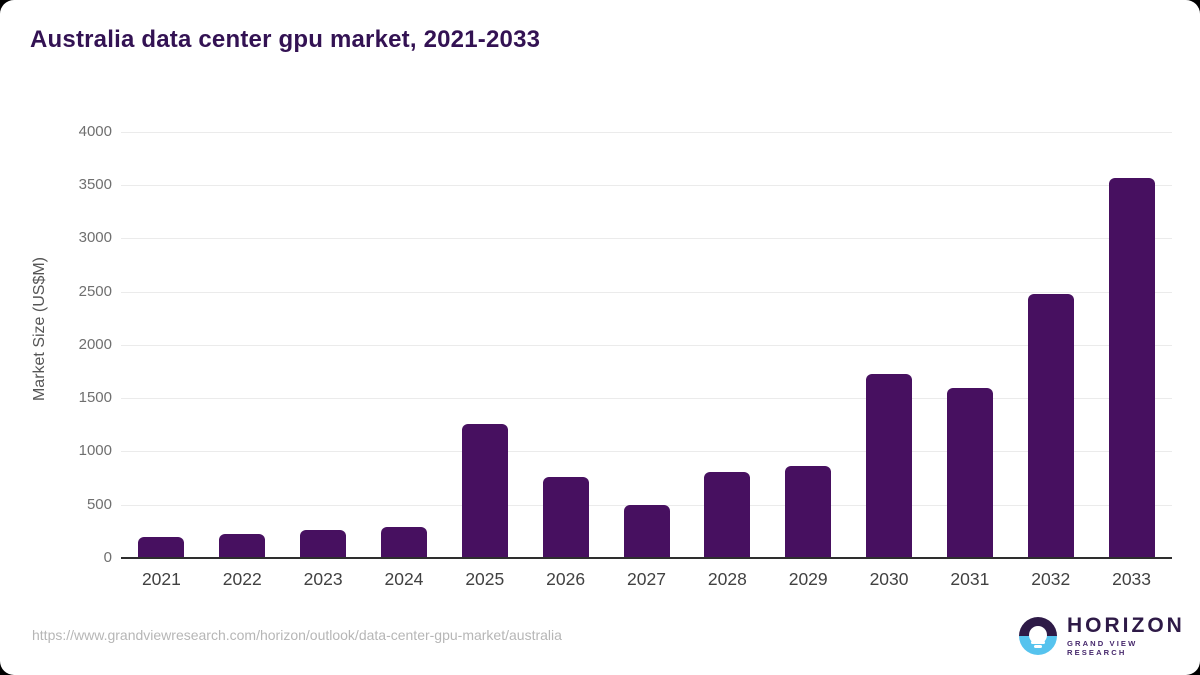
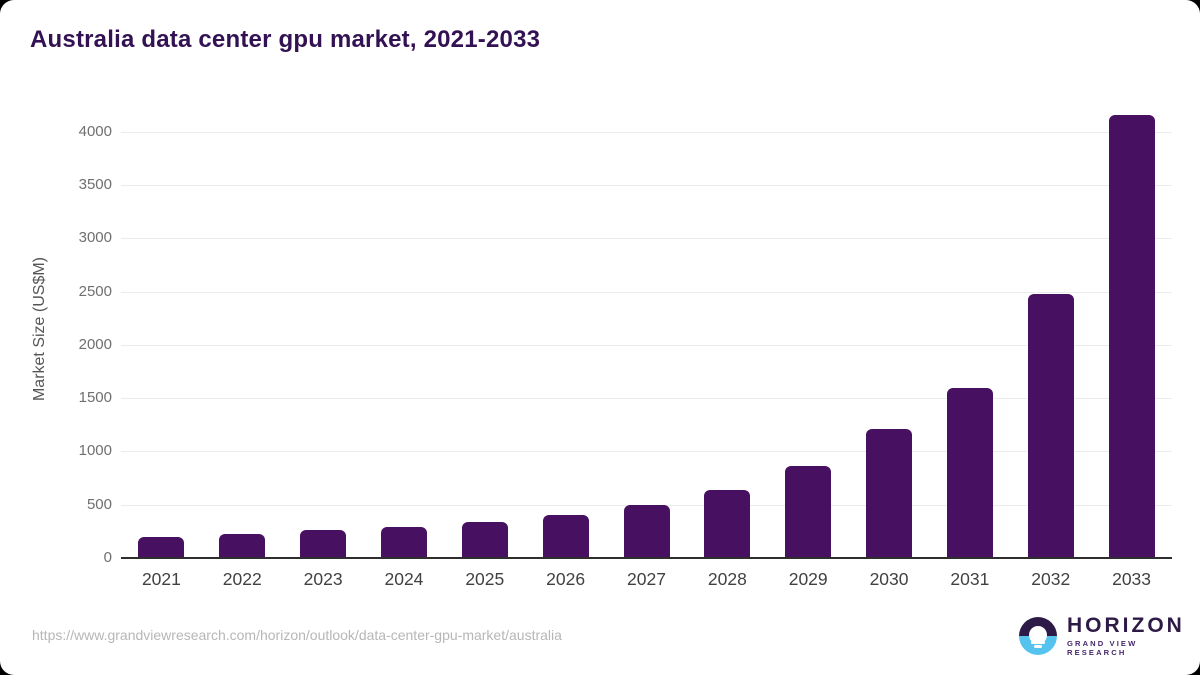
2025: 1260 -> 340
2026: 760 -> 400
2028: 810 -> 640
2030: 1730 -> 1210
2033: 3570 -> 4160
